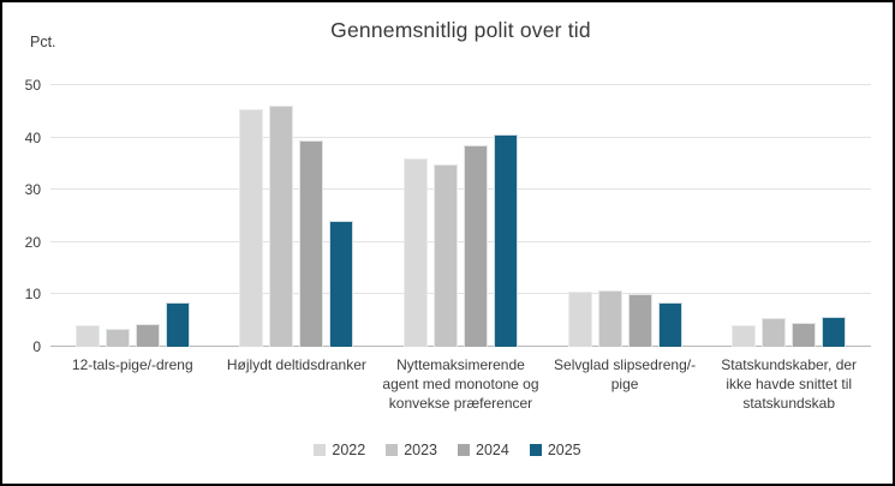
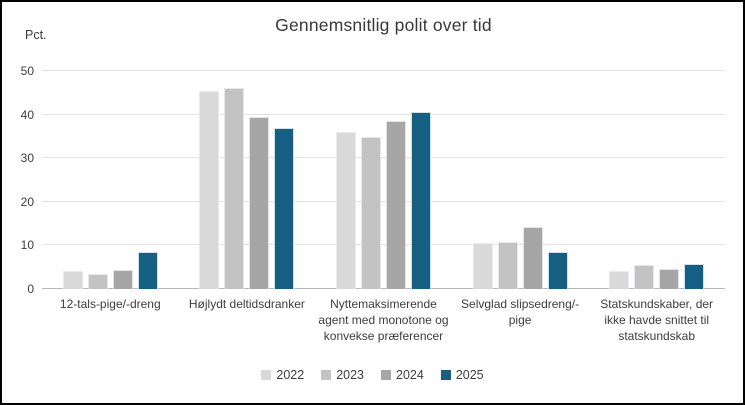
2025/Højlydt deltidsdranker: 24 -> 37
2024/Selvglad slipsedreng/-pige: 10 -> 14
